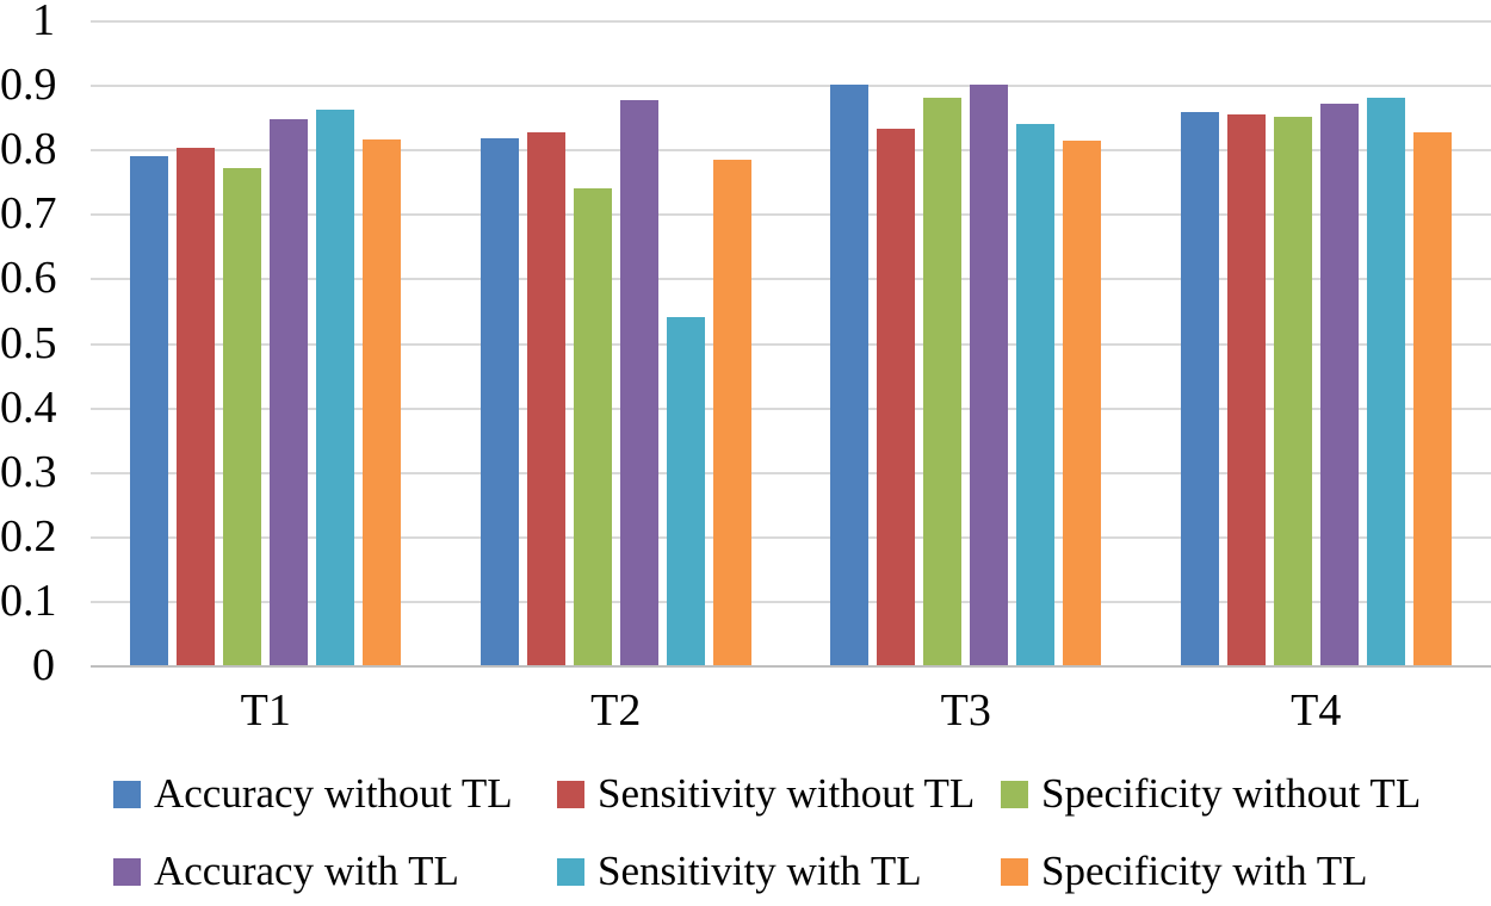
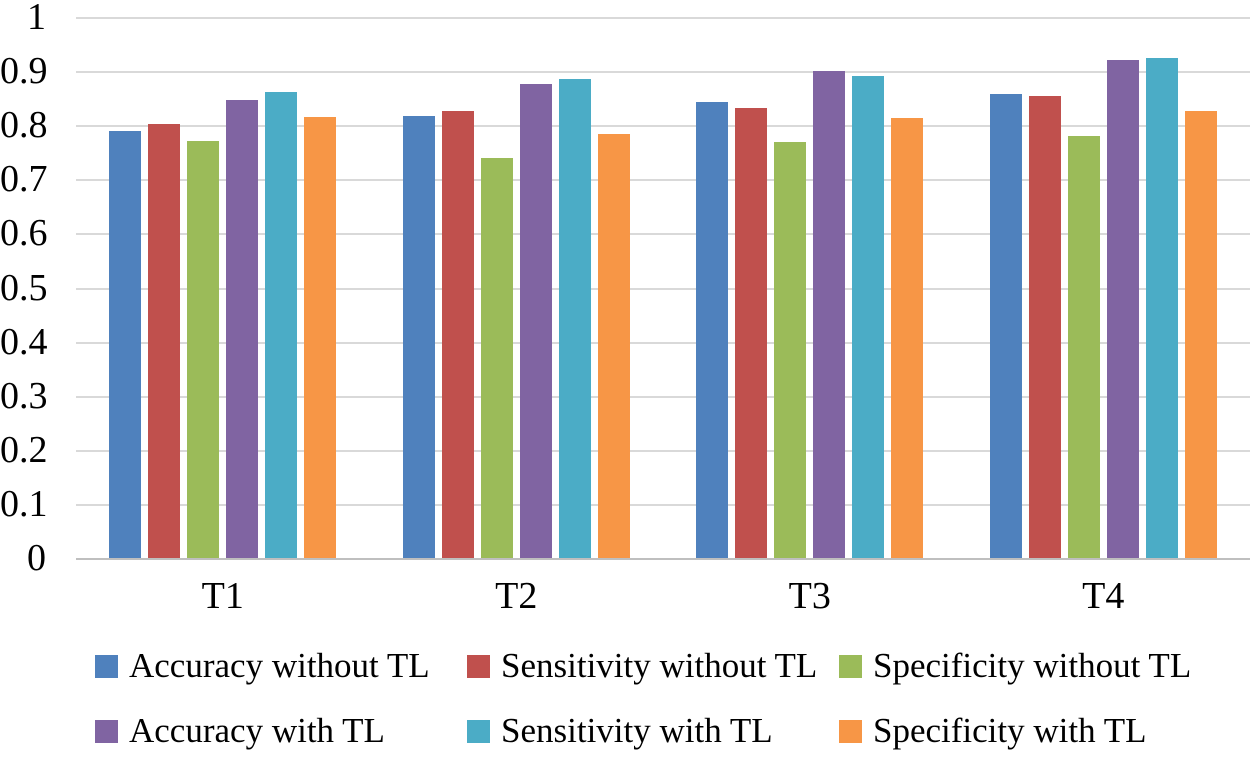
Sensitivity with TL/T2: 0.54 -> 0.89
Accuracy without TL/T3: 0.90 -> 0.84
Specificity without TL/T3: 0.88 -> 0.77
Sensitivity with TL/T3: 0.84 -> 0.89
Specificity without TL/T4: 0.85 -> 0.78
Accuracy with TL/T4: 0.87 -> 0.92
Sensitivity with TL/T4: 0.88 -> 0.93
